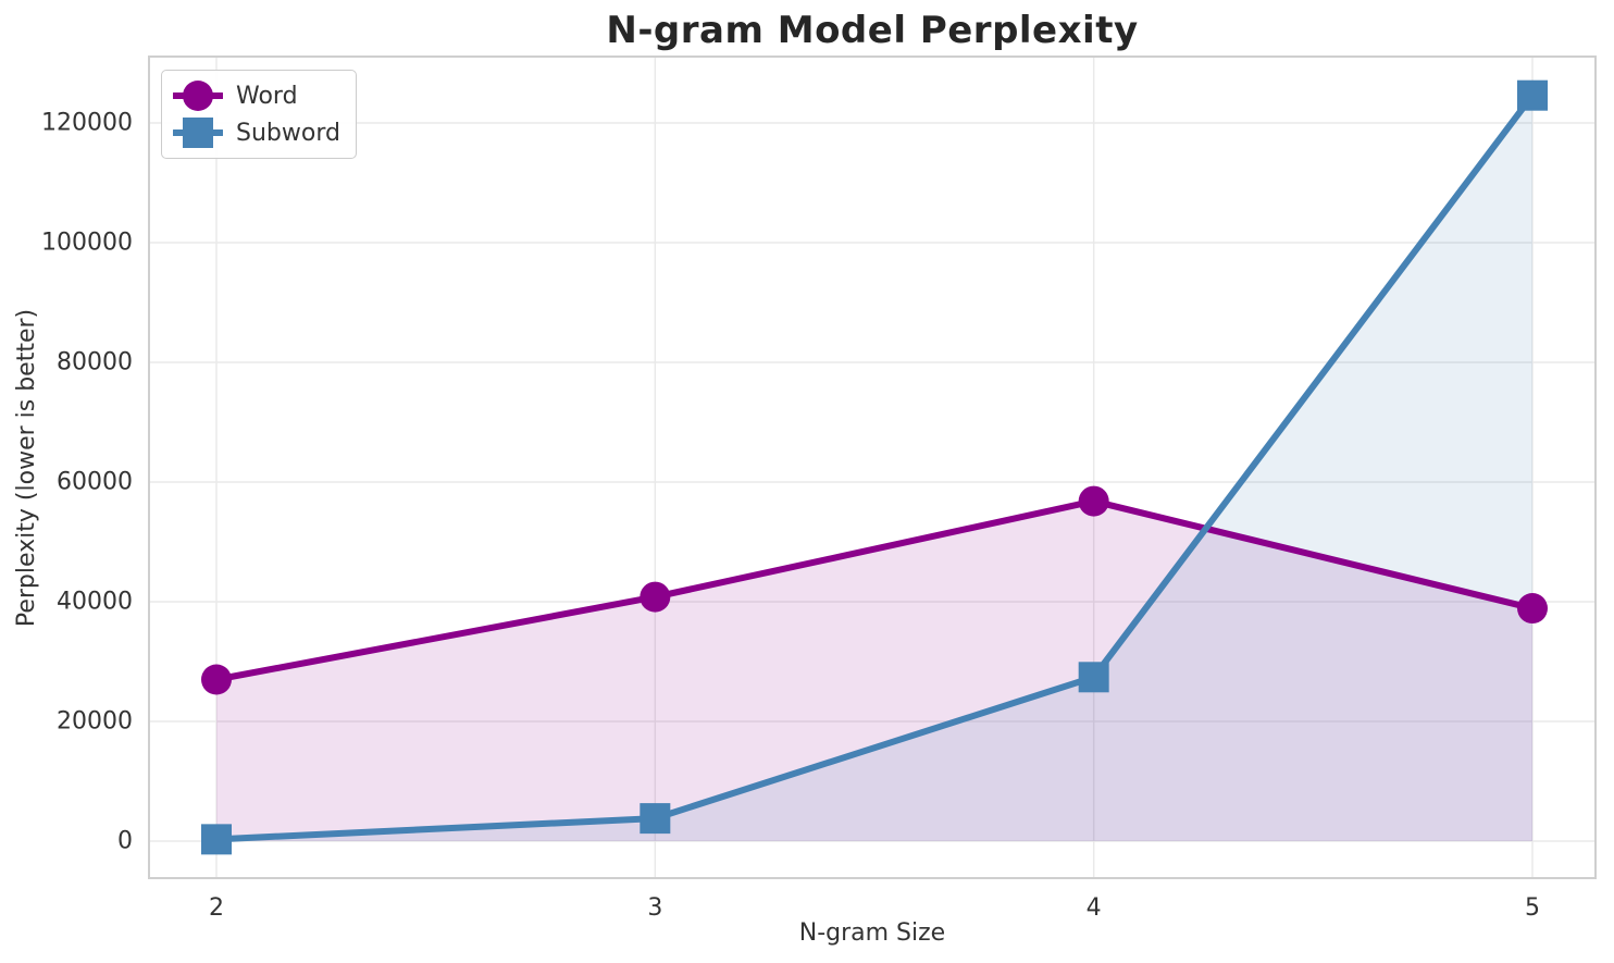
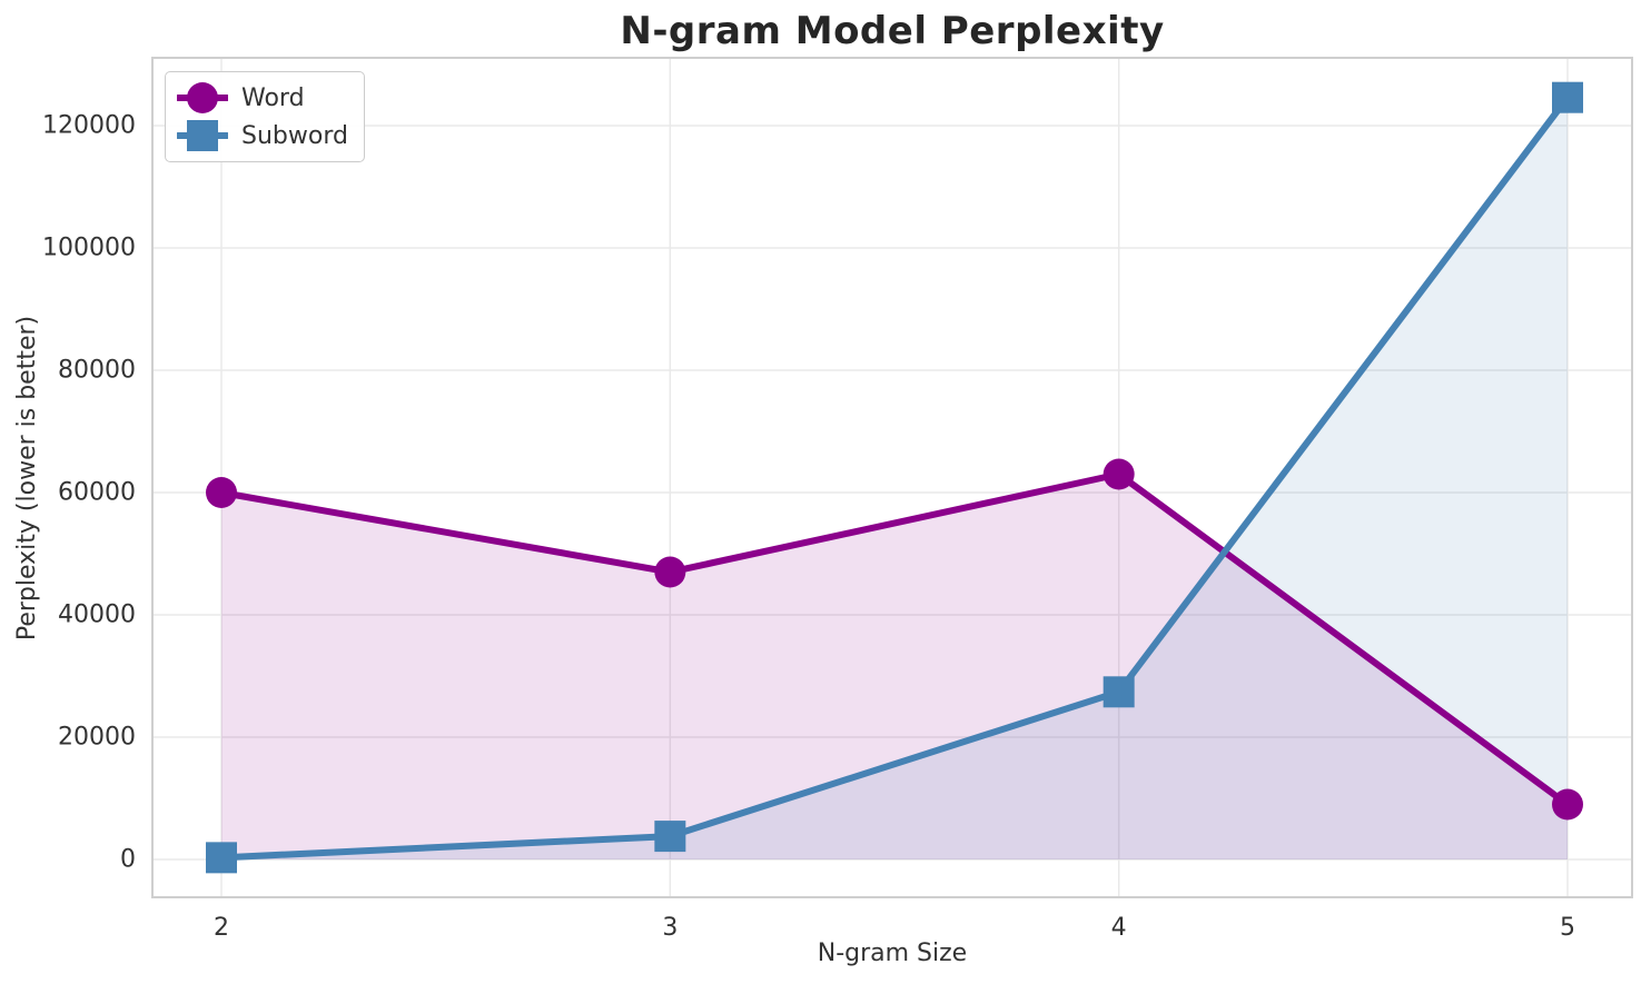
Word/2: 27000 -> 60000
Word/3: 41000 -> 47000
Word/4: 57000 -> 63000
Word/5: 39000 -> 9000
